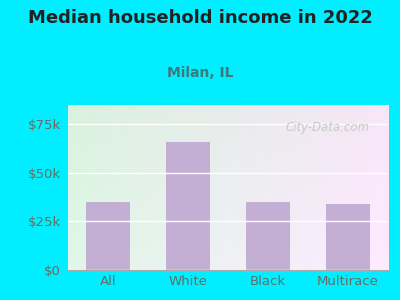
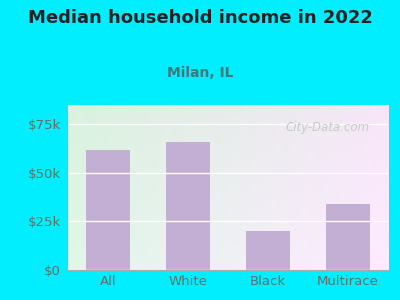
All: $35k -> $62k
Black: $35k -> $20k
